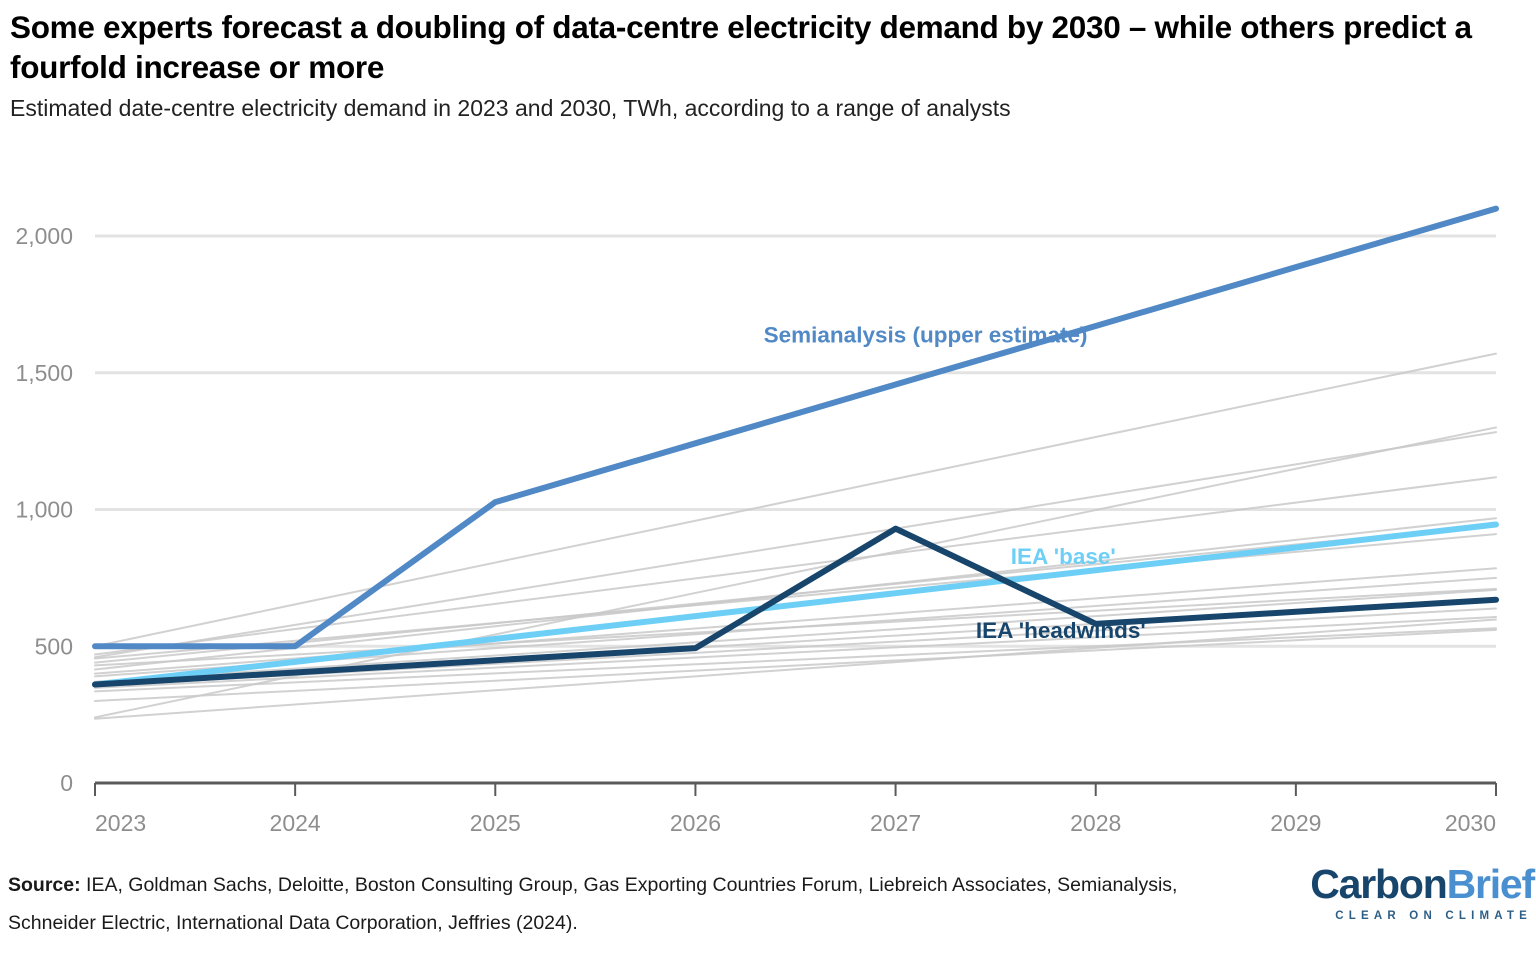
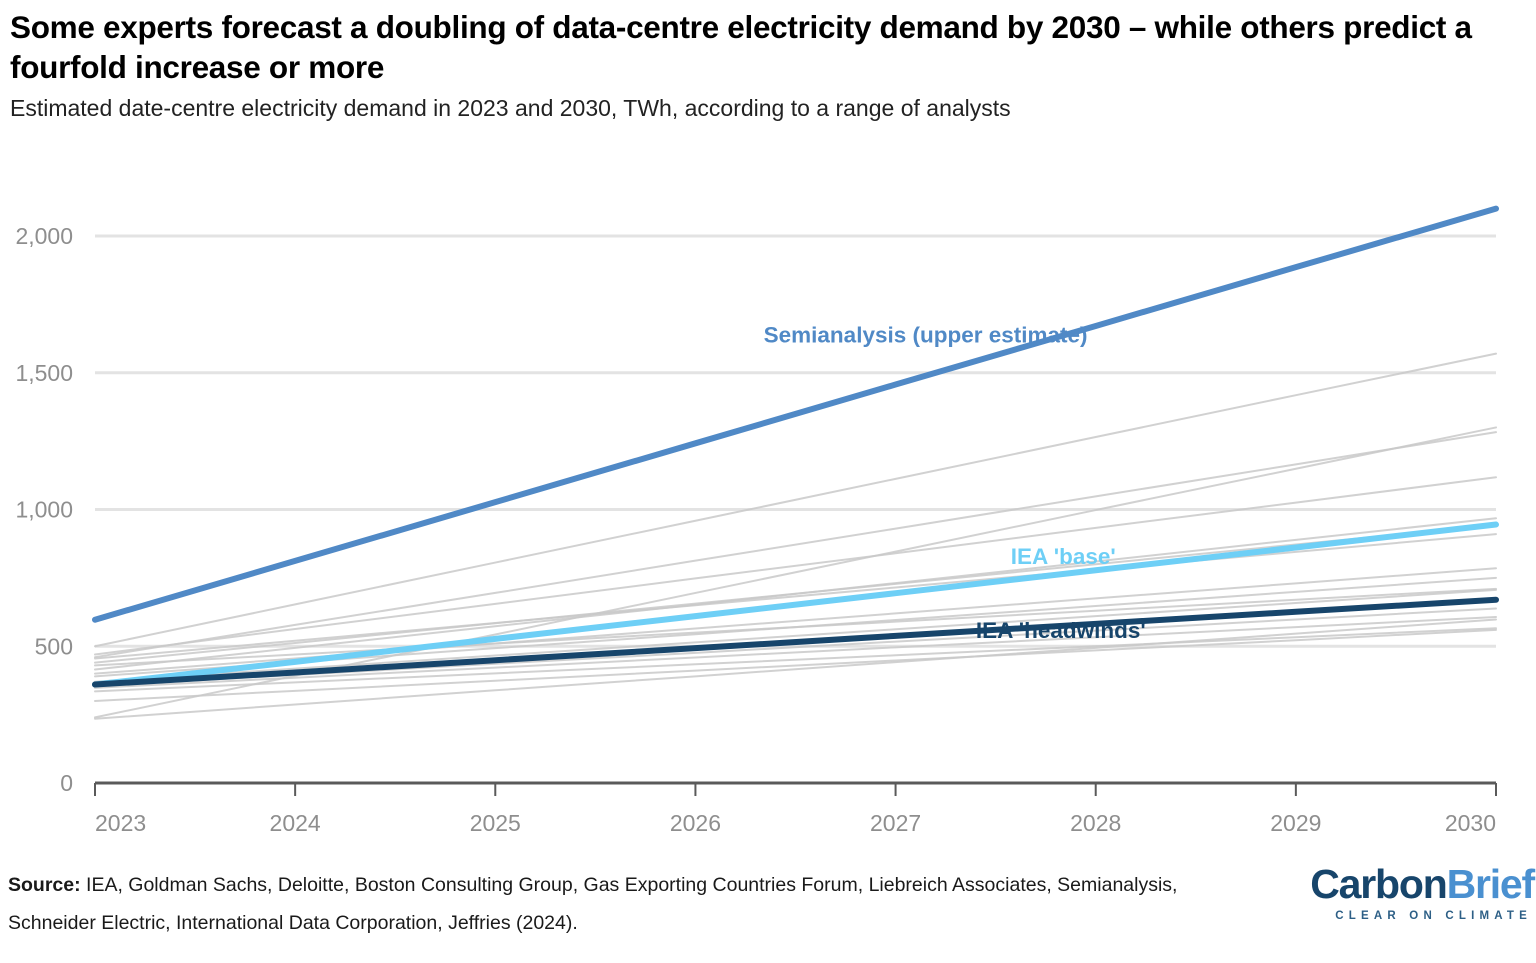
Semianalysis (upper estimate)/2023: 500 -> 600
Semianalysis (upper estimate)/2024: 500 -> 810
IEA 'headwinds'/2027: 930 -> 540
